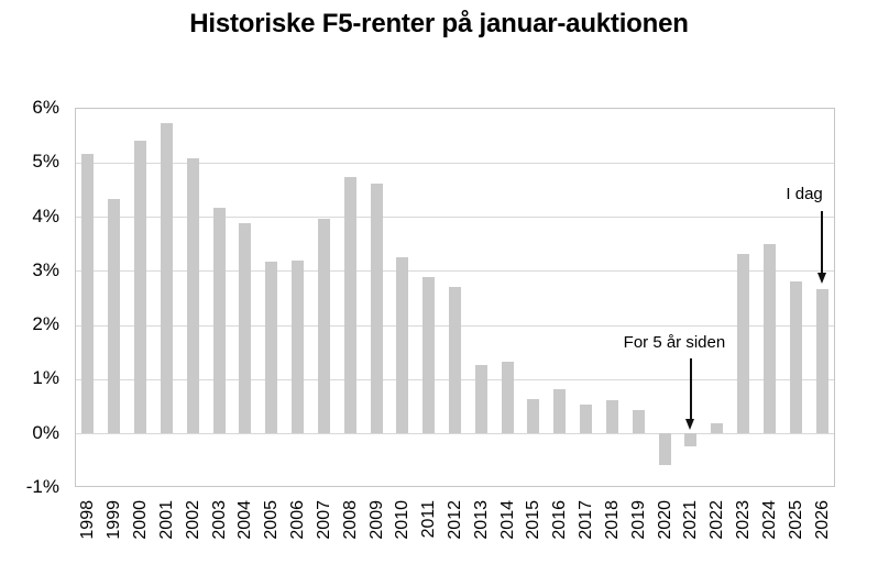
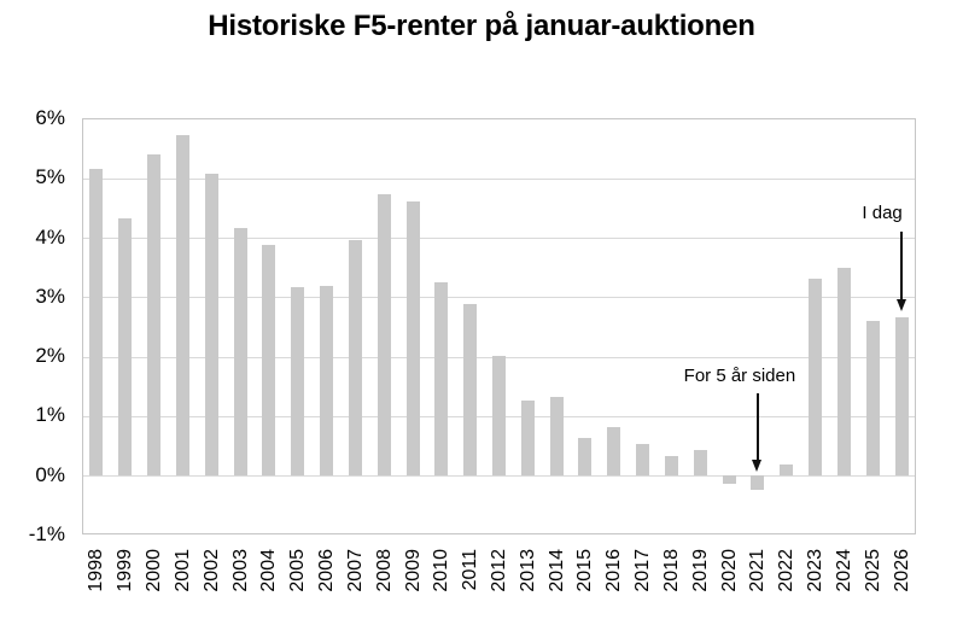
2012: 2.7% -> 2.0%
2018: 0.6% -> 0.3%
2020: -0.6% -> -0.1%
2025: 2.8% -> 2.6%
